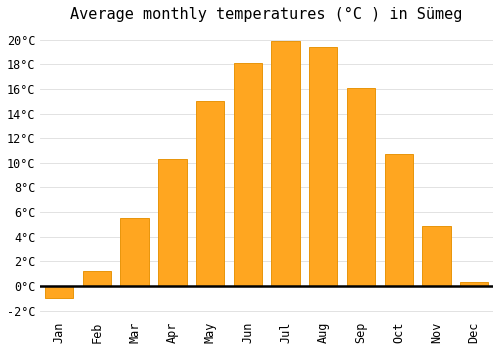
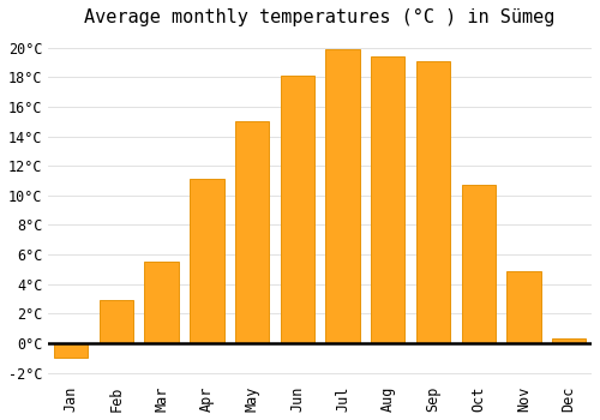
Feb: 1.2°C -> 2.9°C
Apr: 10.3°C -> 11.1°C
Sep: 16.1°C -> 19.1°C
